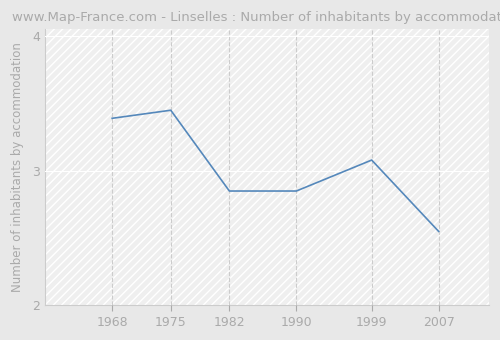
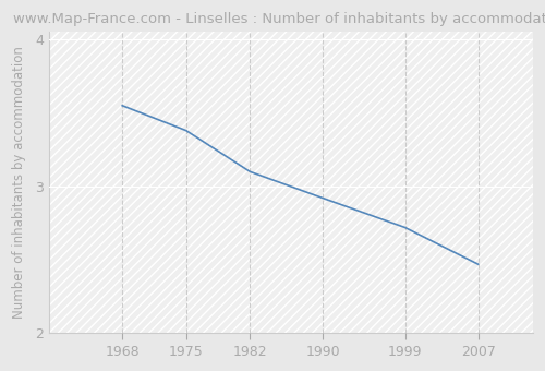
1968: 3.39 -> 3.55
1975: 3.45 -> 3.38
1982: 2.85 -> 3.10
1990: 2.85 -> 2.92
1999: 3.08 -> 2.72
2007: 2.55 -> 2.47
